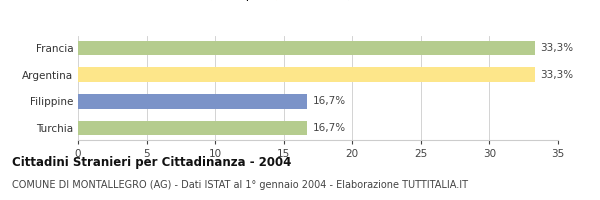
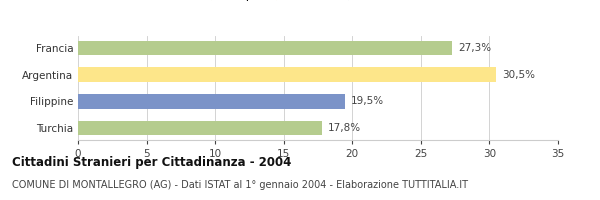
Francia: 33,3% -> 27,3%
Argentina: 33,3% -> 30,5%
Filippine: 16,7% -> 19,5%
Turchia: 16,7% -> 17,8%
